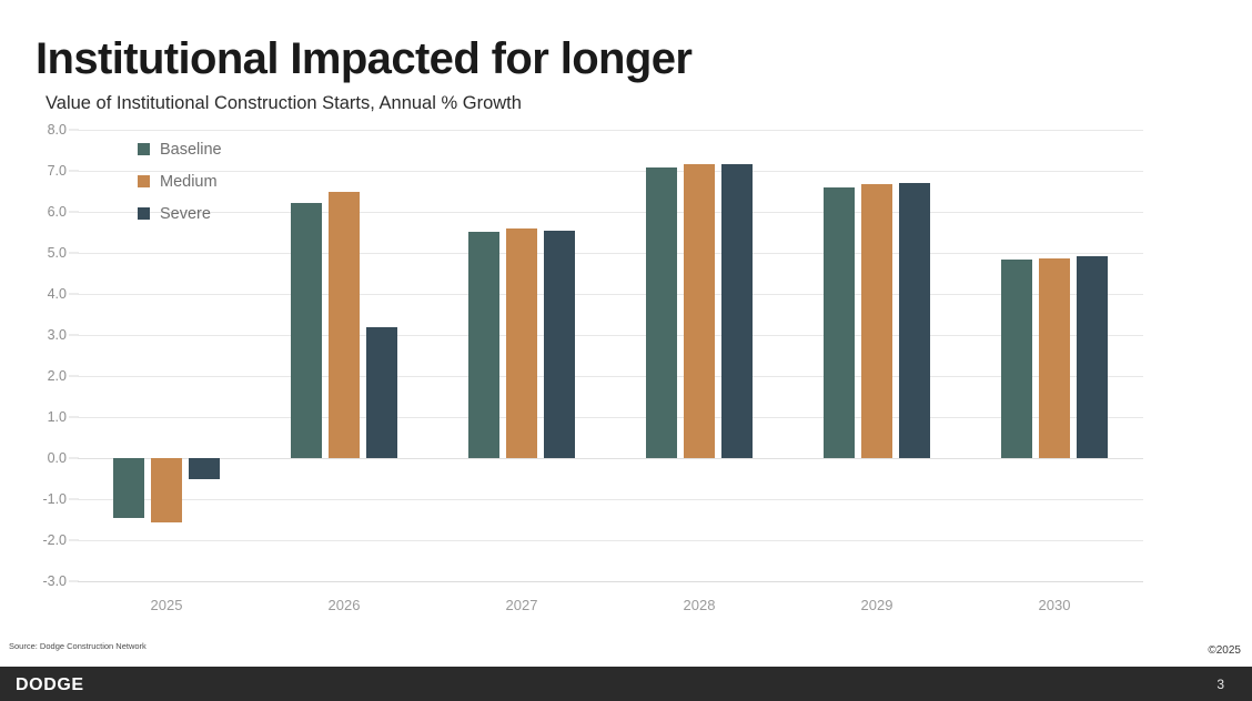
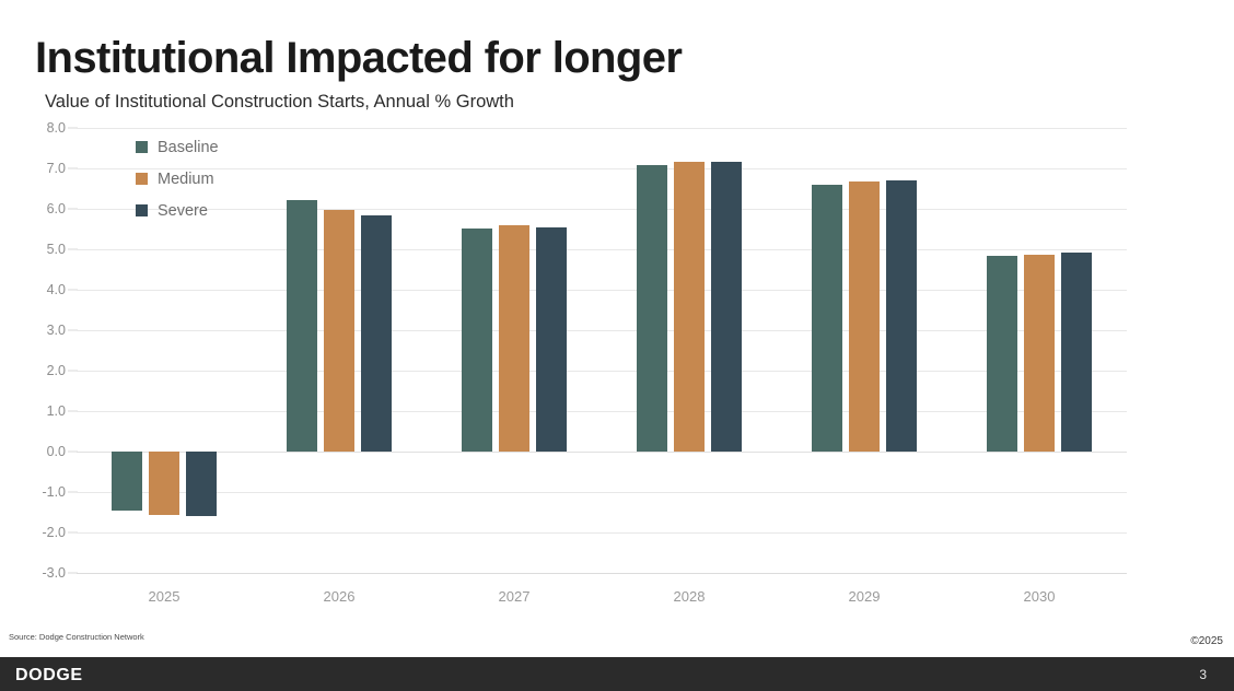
Severe/2025: -0.5 -> -1.6
Medium/2026: 6.5 -> 6.0
Severe/2026: 3.2 -> 5.8
